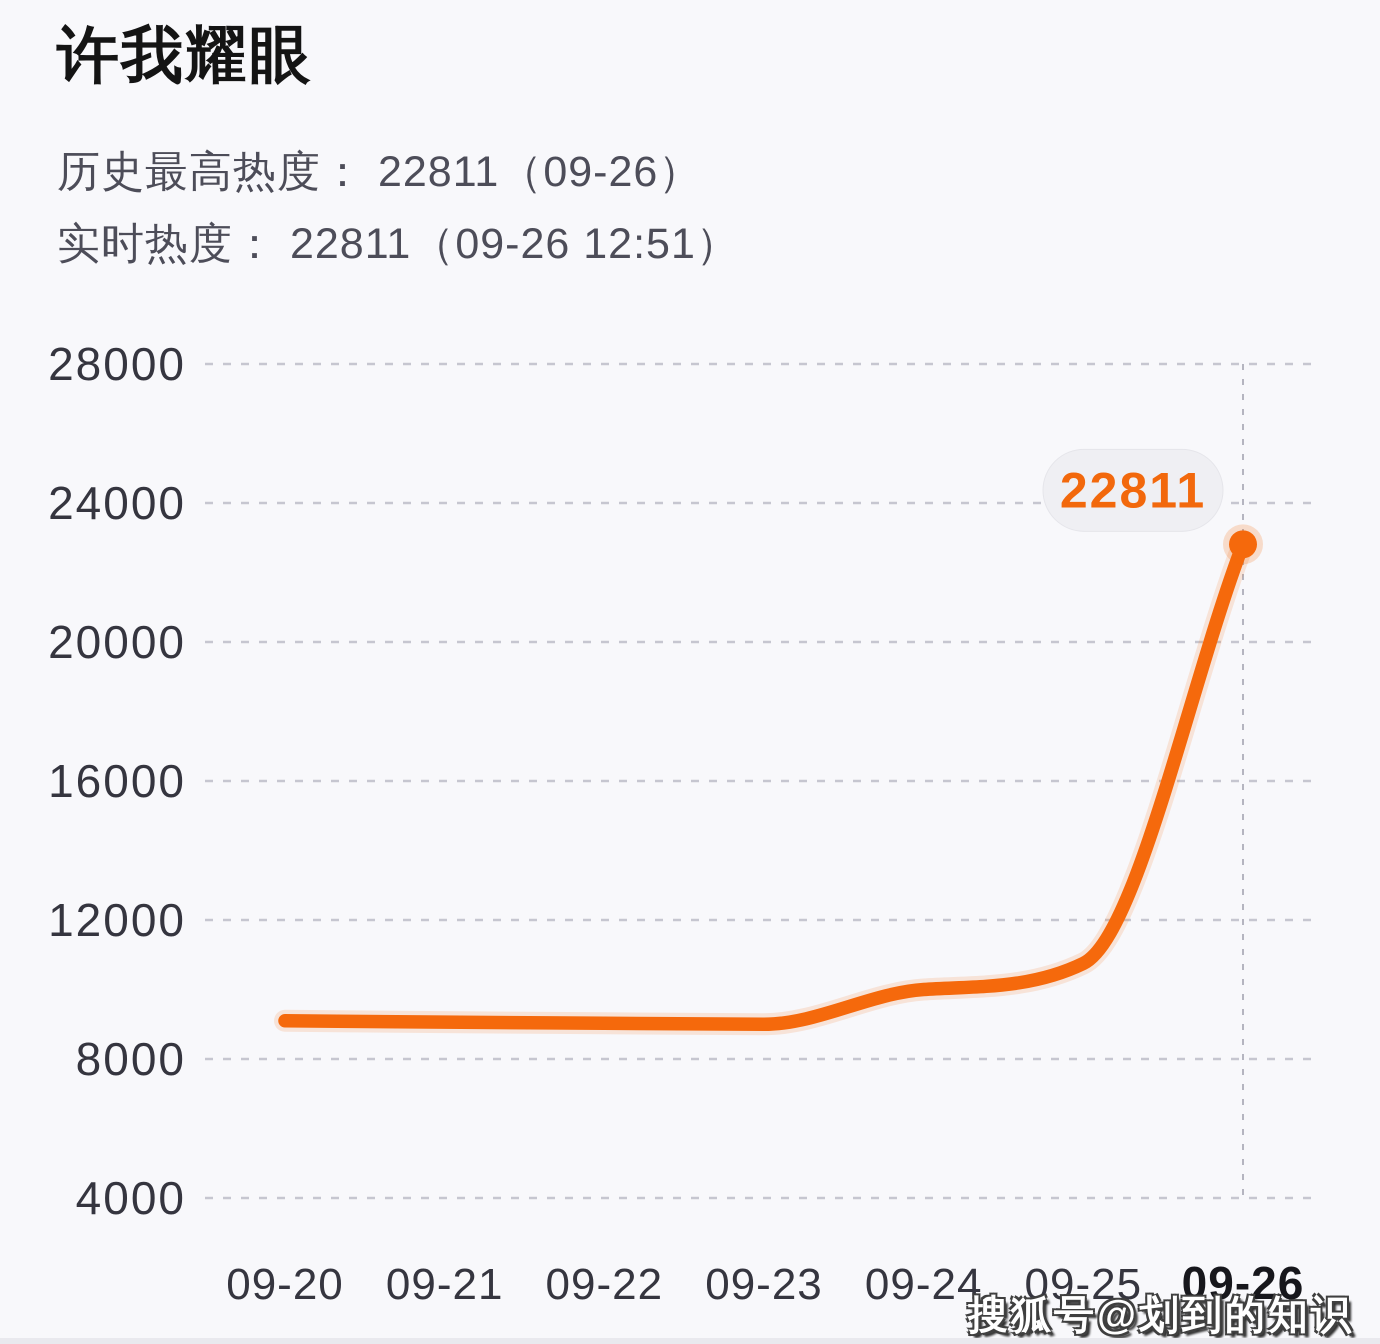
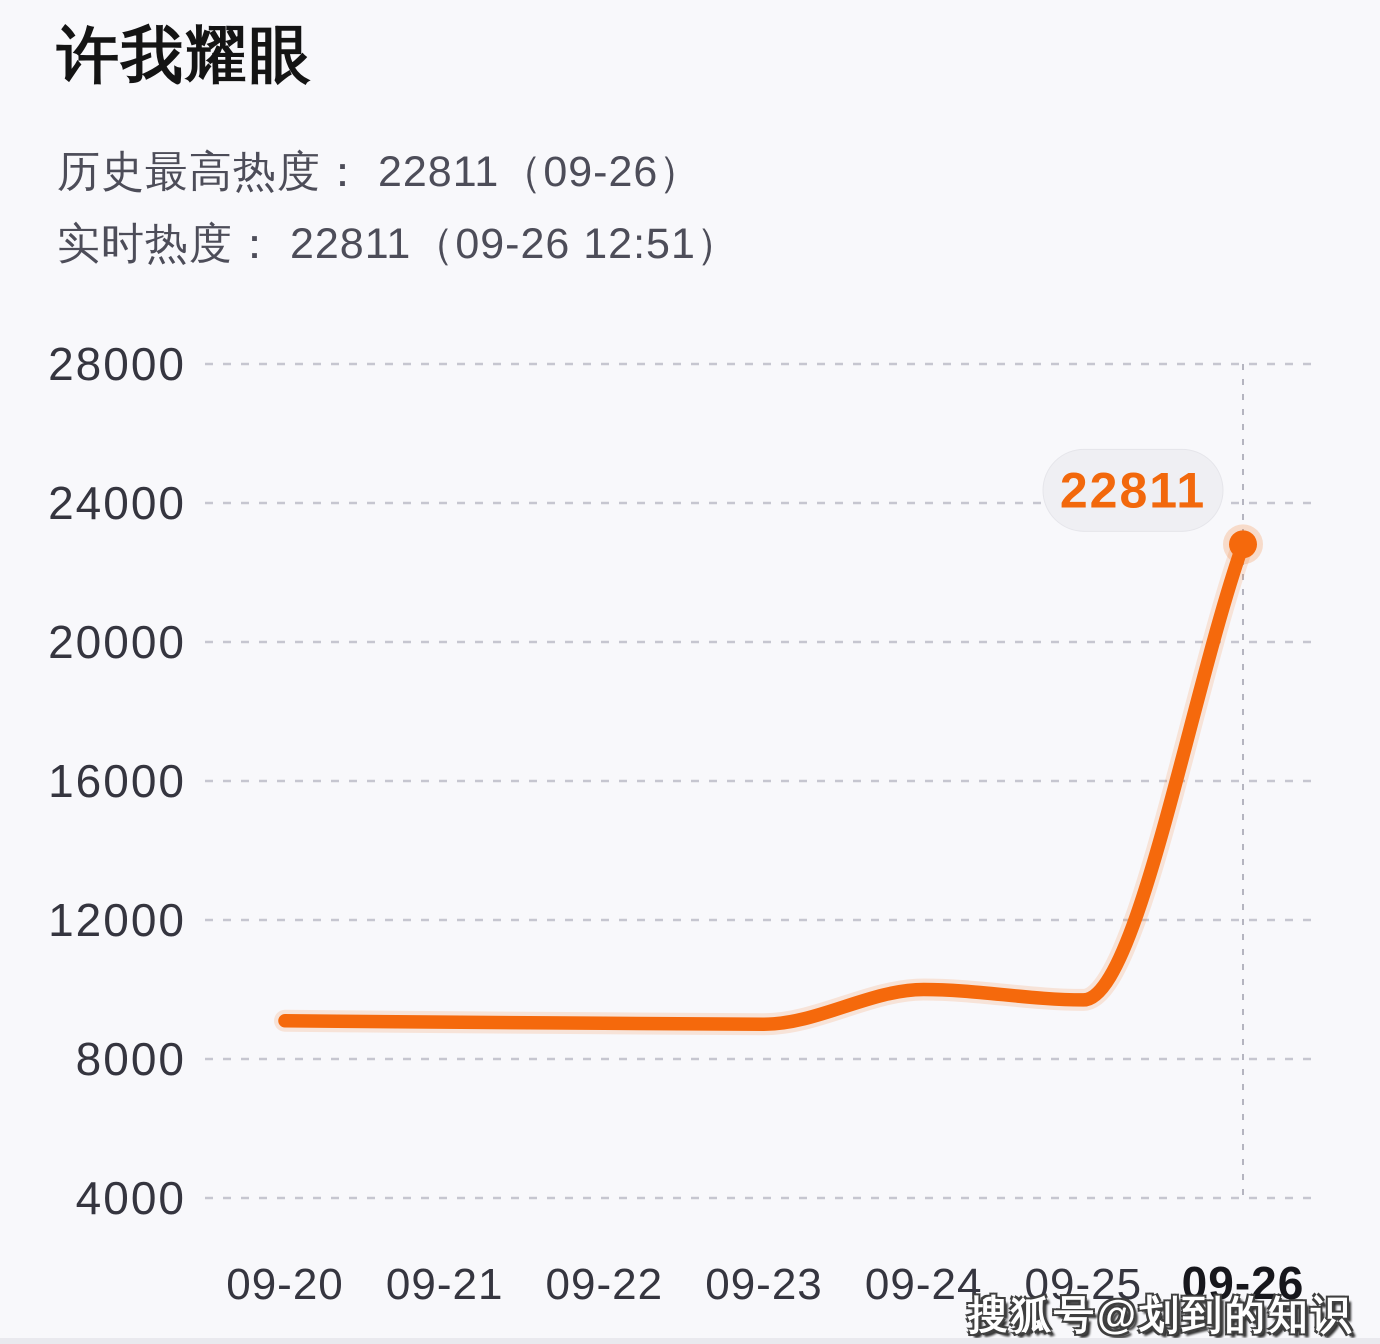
09-25: 10800 -> 9700
